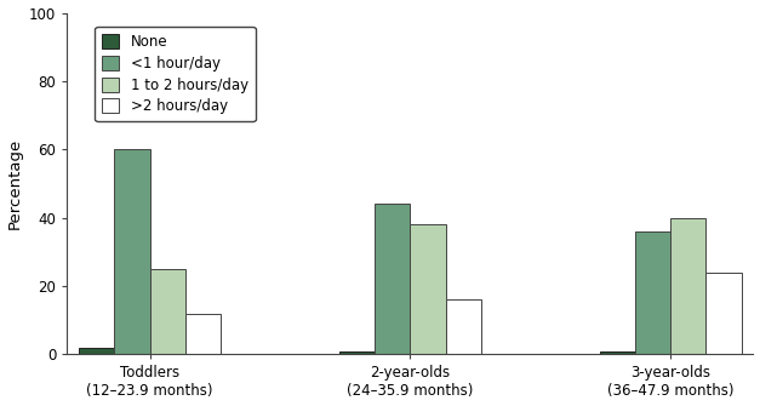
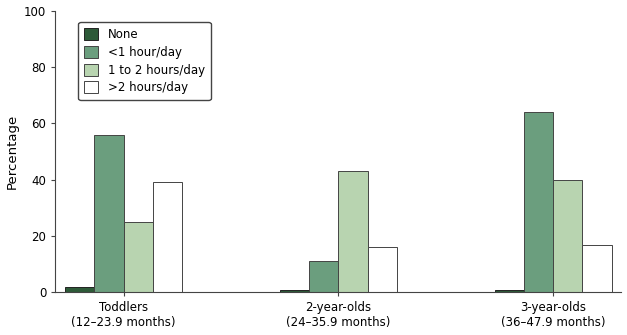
<1 hour/day/Toddlers (12–23.9 months): 60 -> 56
>2 hours/day/Toddlers (12–23.9 months): 12 -> 39
<1 hour/day/2-year-olds (24–35.9 months): 44 -> 11
1 to 2 hours/day/2-year-olds (24–35.9 months): 38 -> 43
<1 hour/day/3-year-olds (36–47.9 months): 36 -> 64
>2 hours/day/3-year-olds (36–47.9 months): 24 -> 17
